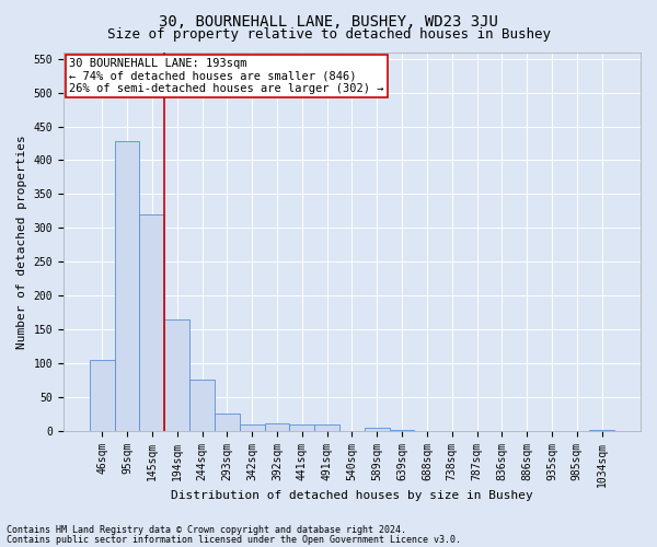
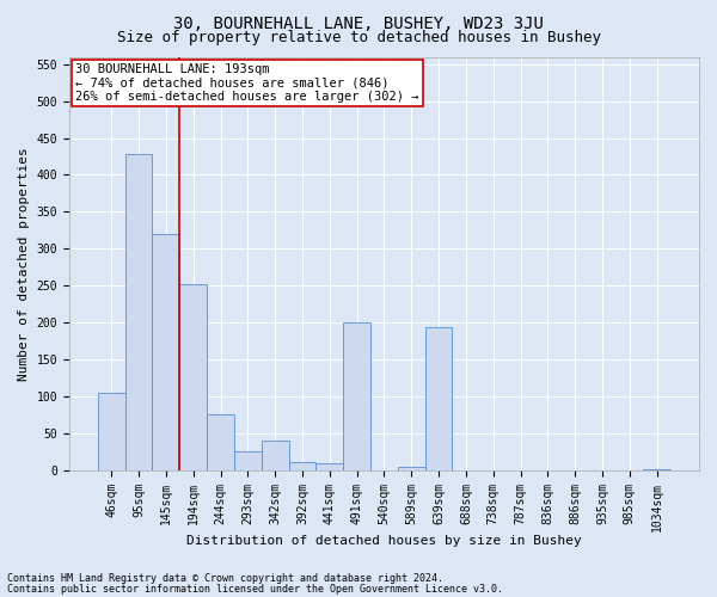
194sqm: 165 -> 252
342sqm: 10 -> 40
491sqm: 9 -> 200
639sqm: 2 -> 194
